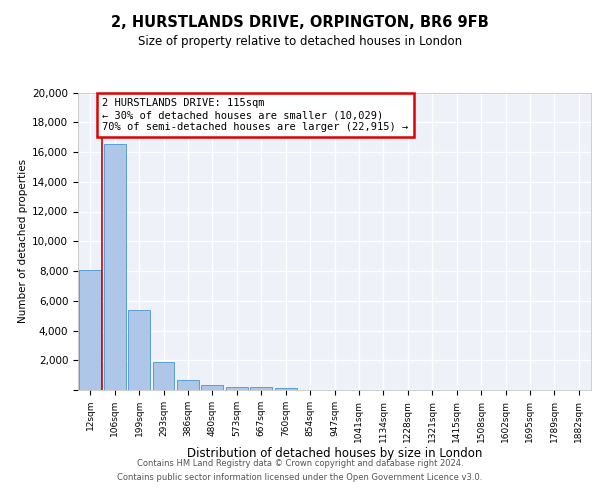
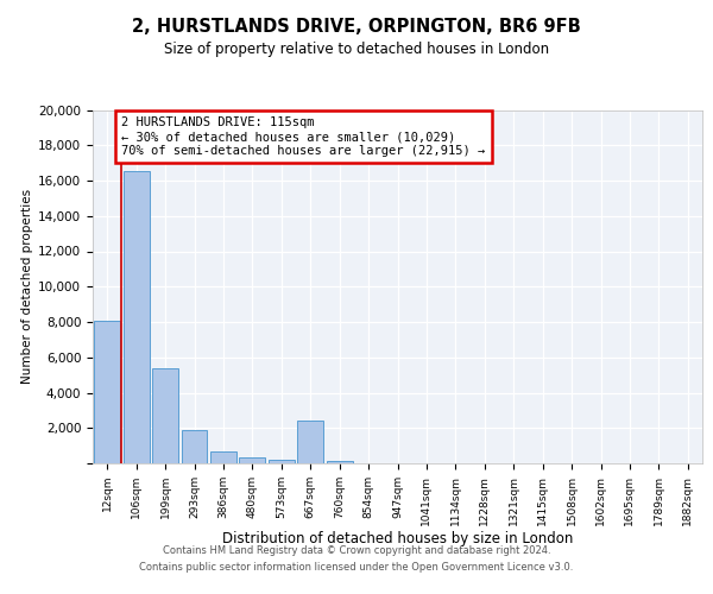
667sqm: 200 -> 2,400
